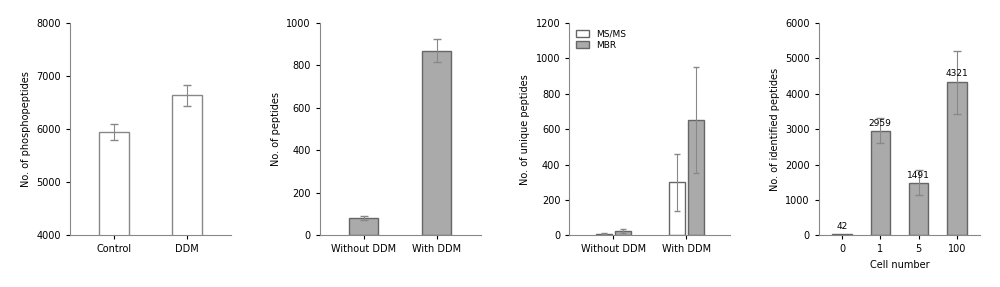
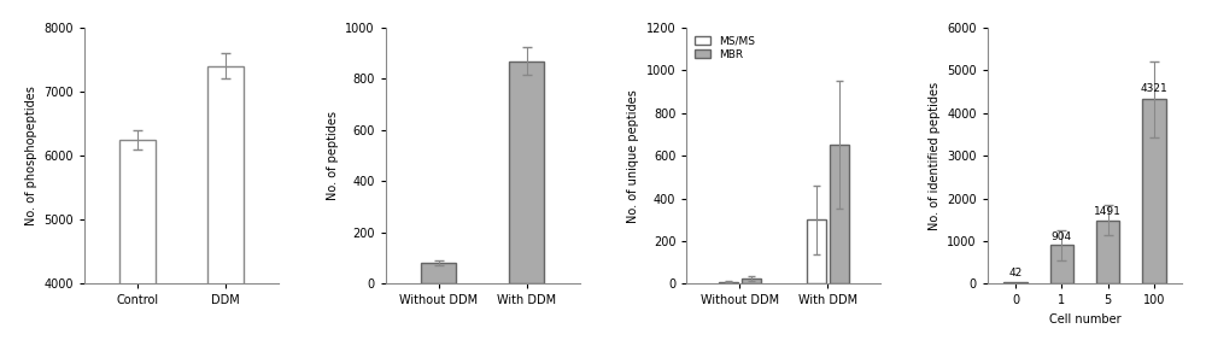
Control: 5940 -> 6250
DDM: 6640 -> 7400
1: 2959 -> 904
